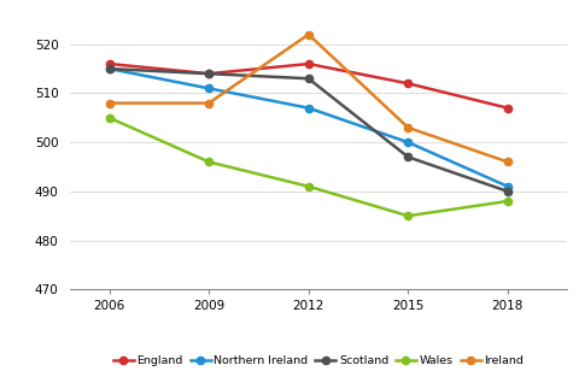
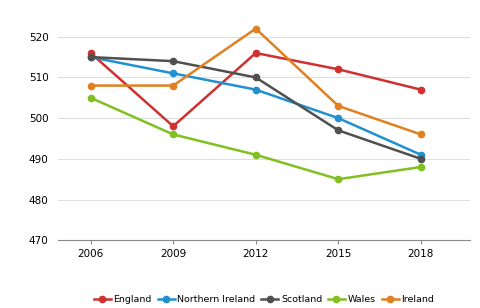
England/2009: 514 -> 498
Scotland/2012: 513 -> 510
